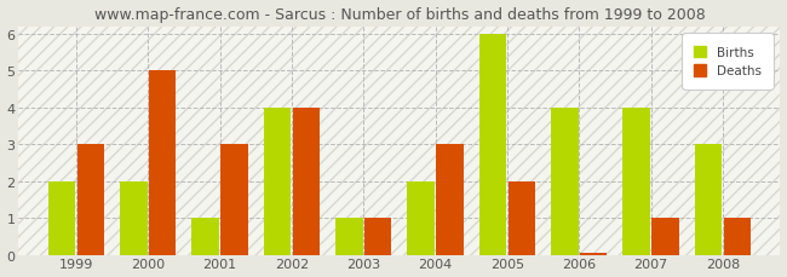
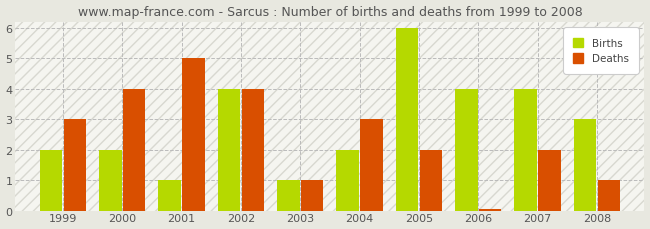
Deaths/2000: 5.00 -> 4.00
Deaths/2001: 3.00 -> 5.00
Deaths/2007: 1.00 -> 2.00
